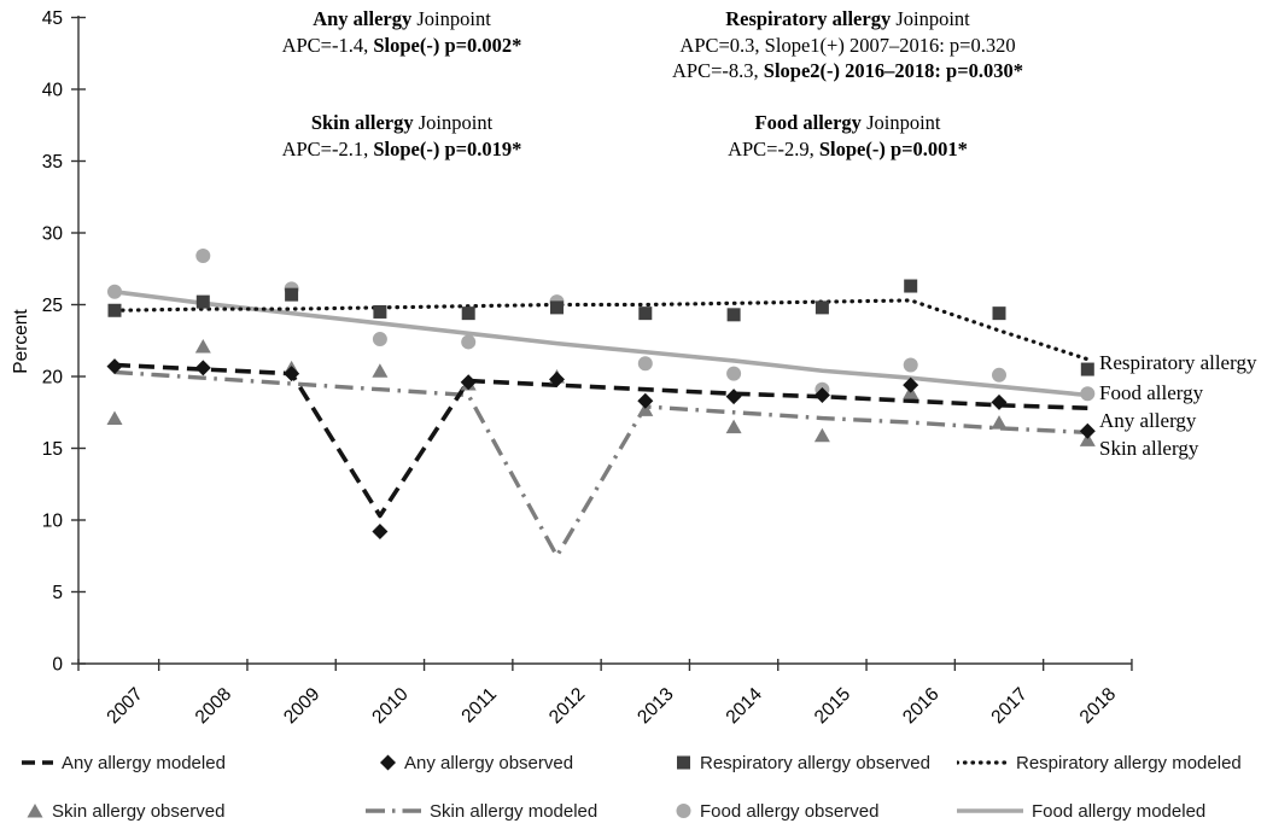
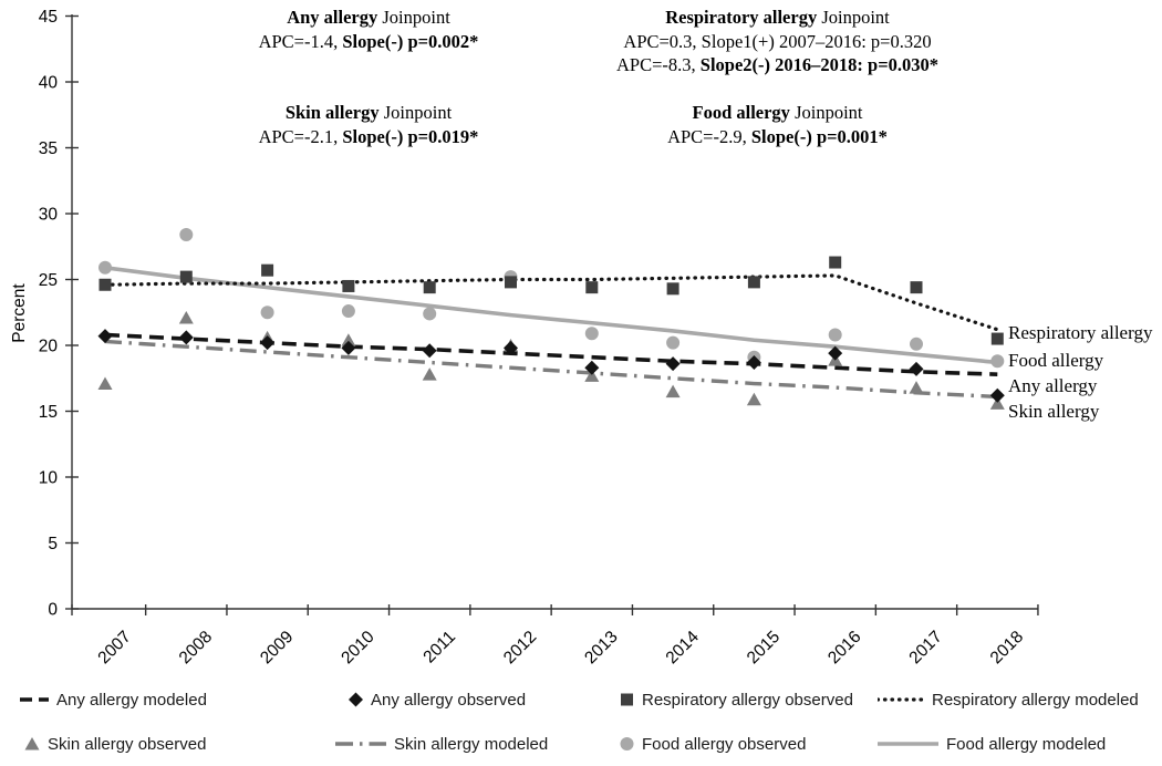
Food allergy observed/2009: 26.1 -> 22.5
Any allergy modeled/2010: 10.3 -> 19.9
Any allergy observed/2010: 9.2 -> 19.8
Skin allergy observed/2011: 19.5 -> 17.8
Skin allergy modeled/2012: 7.5 -> 18.3
